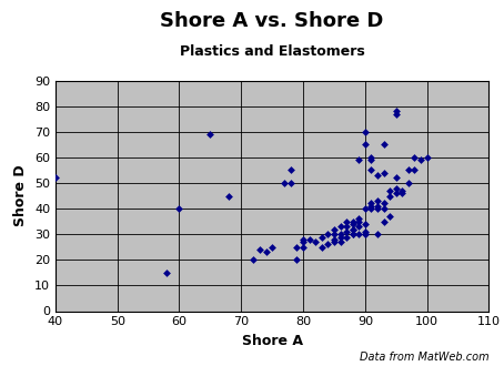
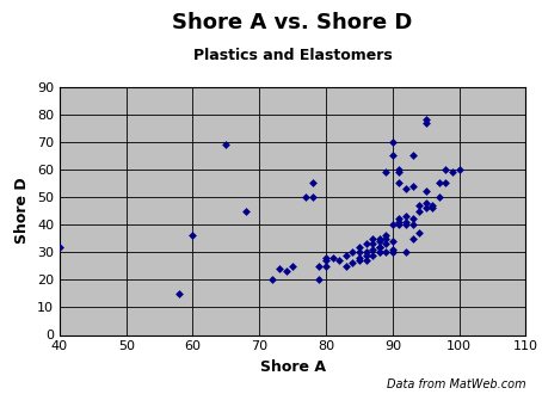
40: 52 -> 32
60: 40 -> 36
